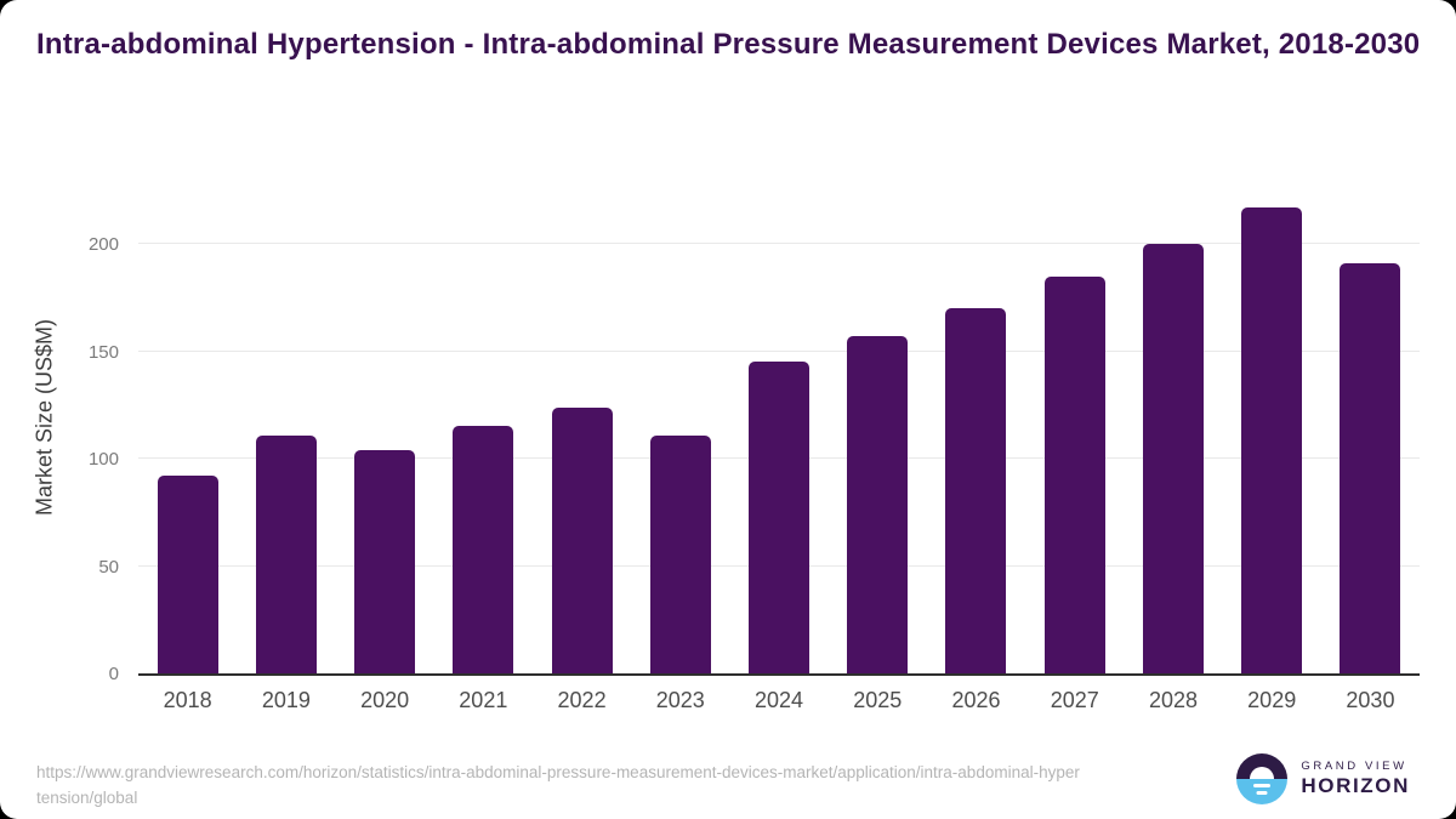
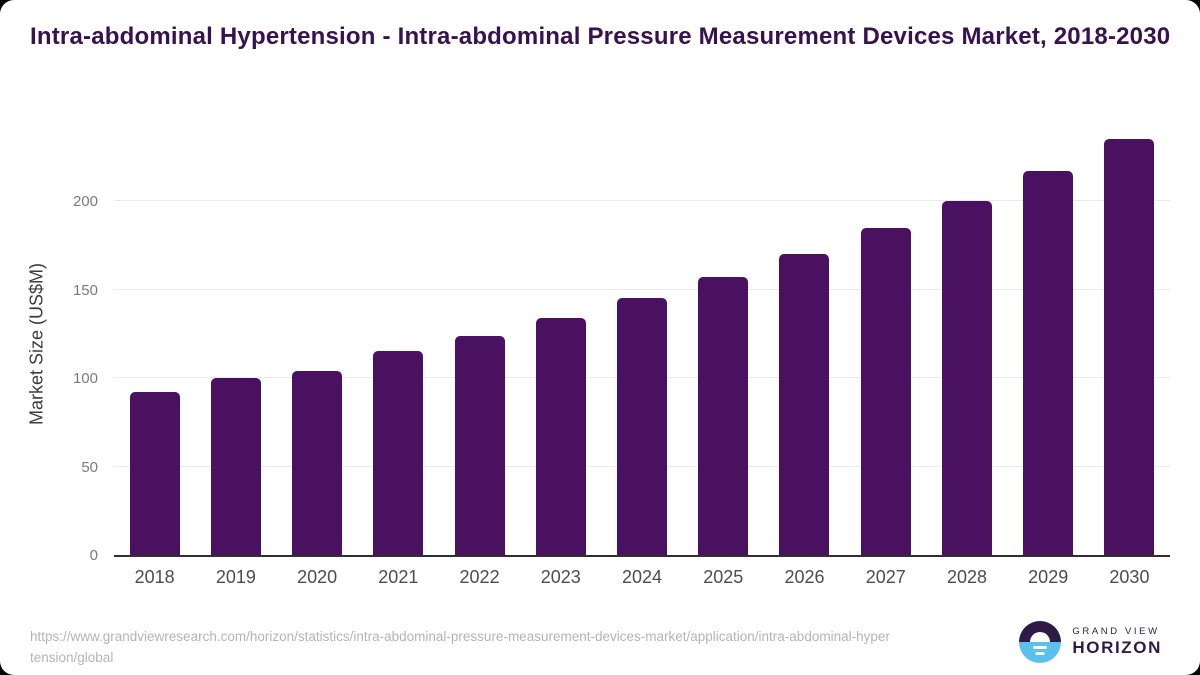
2019: 111 -> 100
2023: 111 -> 134
2030: 191 -> 235
